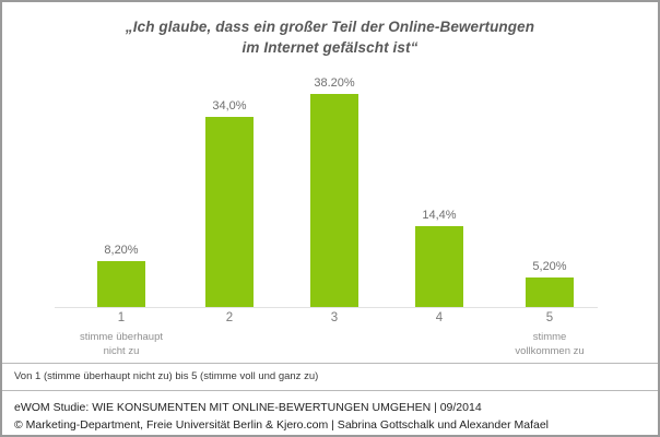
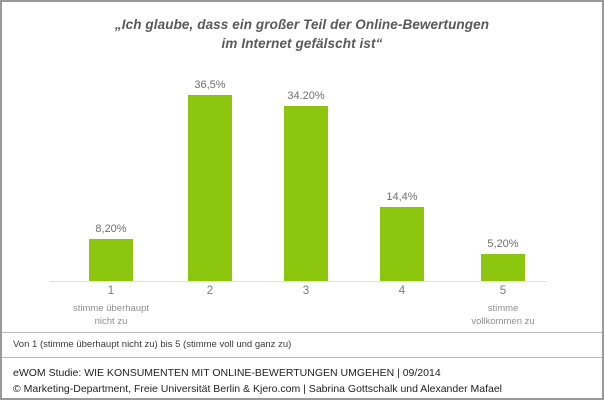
2: 34,0% -> 36,5%
3: 38.20% -> 34.20%
